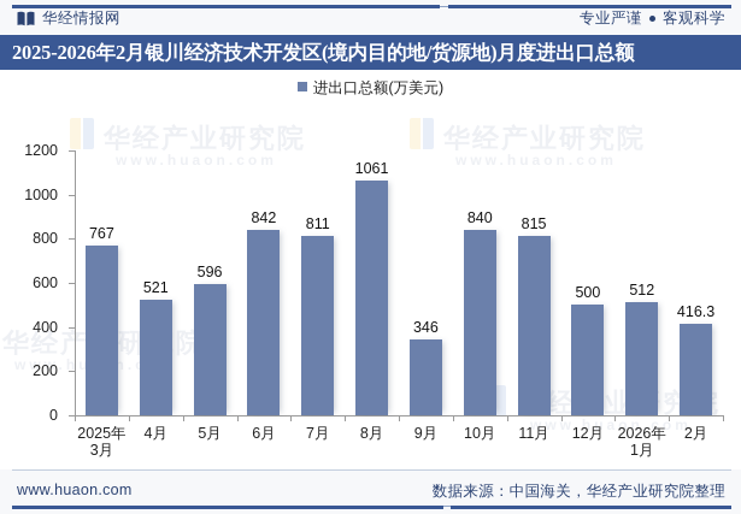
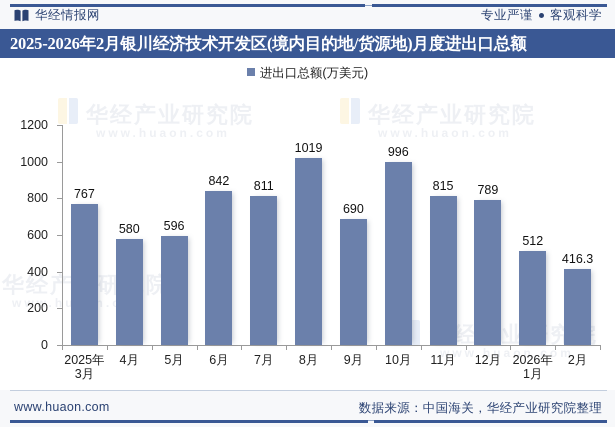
4月: 521 -> 580
8月: 1061 -> 1019
9月: 346 -> 690
10月: 840 -> 996
12月: 500 -> 789
